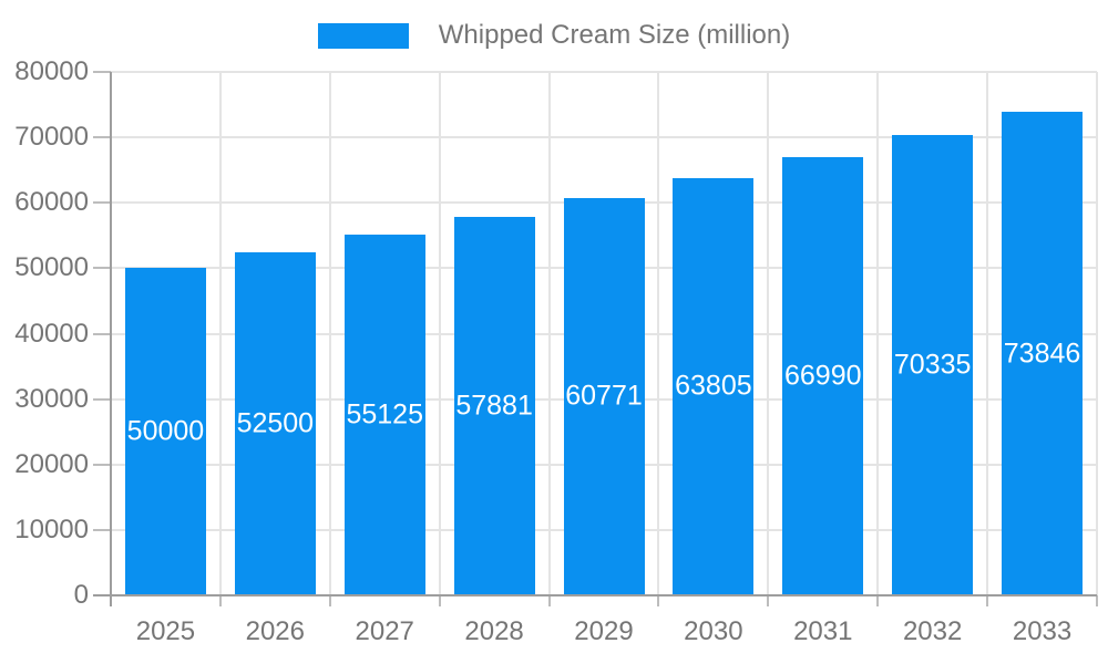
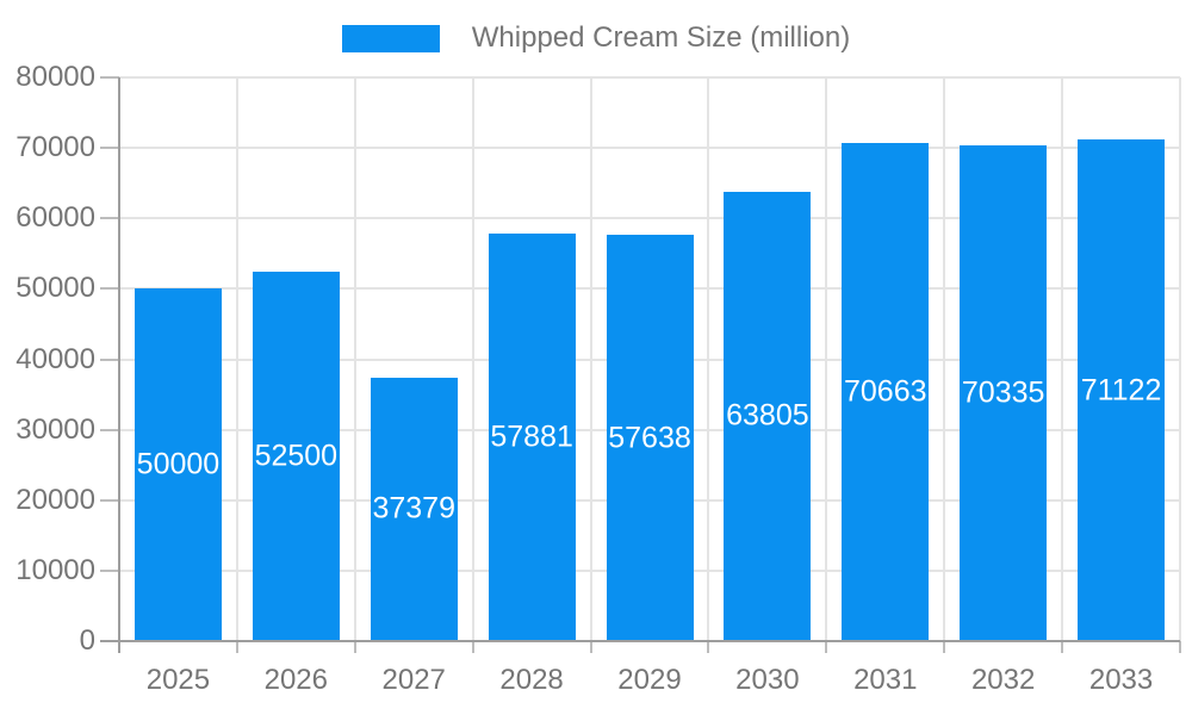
2027: 55125 -> 37379
2029: 60771 -> 57638
2031: 66990 -> 70663
2033: 73846 -> 71122
